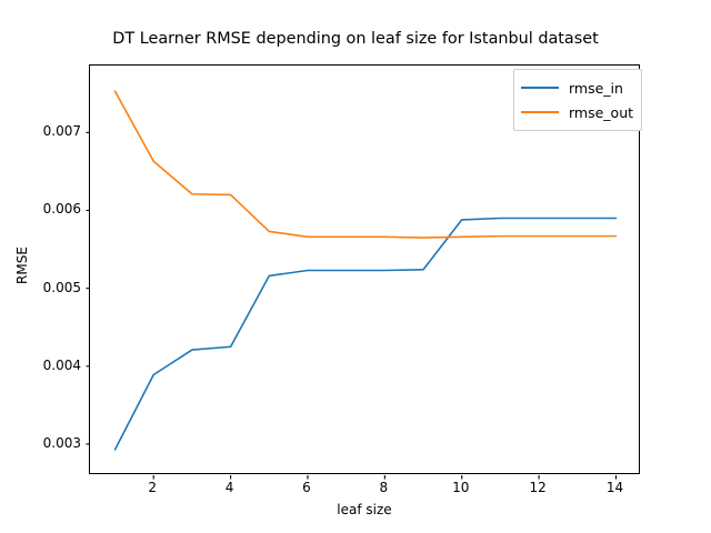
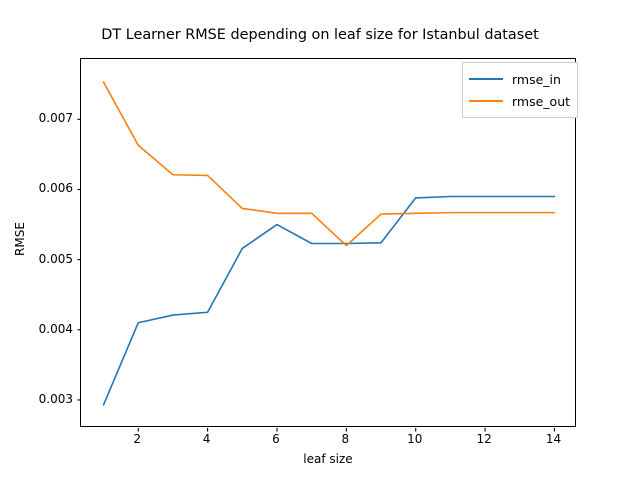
rmse_in/2: 0.0039 -> 0.0041
rmse_in/6: 0.0052 -> 0.0055
rmse_out/8: 0.0057 -> 0.0052
